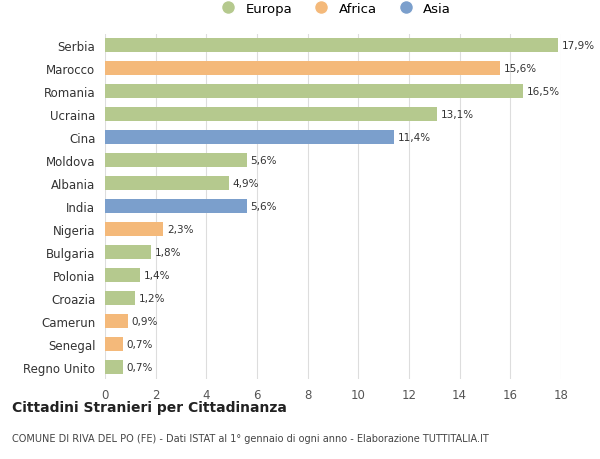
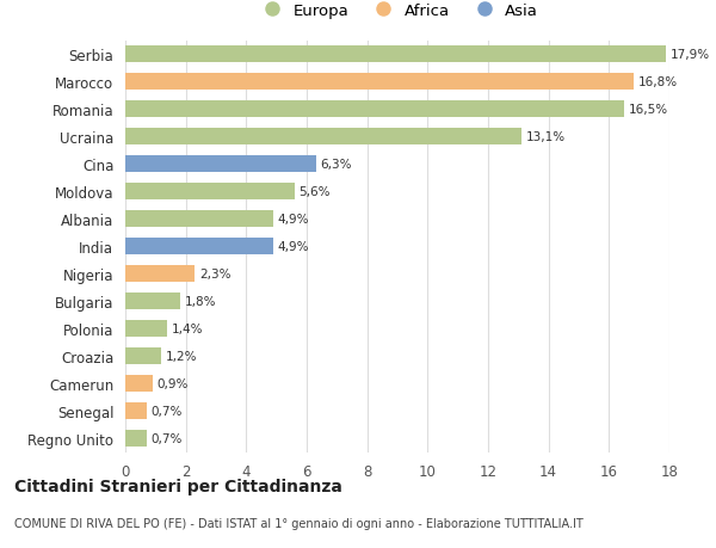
Marocco: 15,6% -> 16,8%
Cina: 11,4% -> 6,3%
India: 5,6% -> 4,9%
